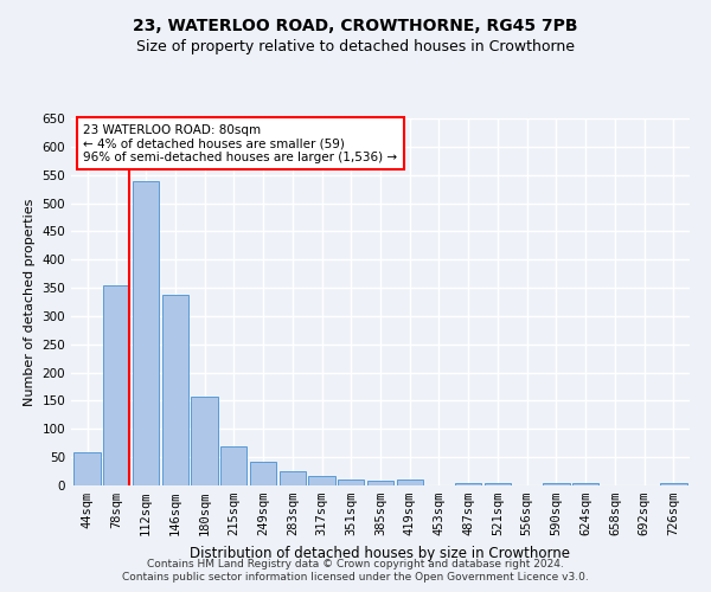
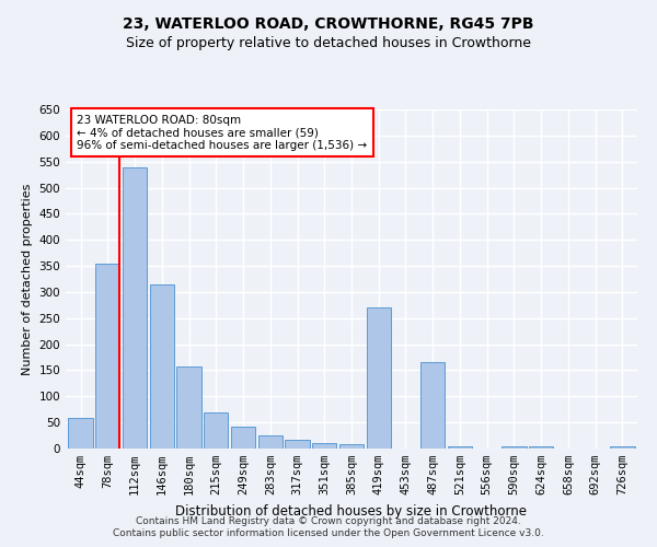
146sqm: 337 -> 315
419sqm: 10 -> 270
487sqm: 5 -> 165
